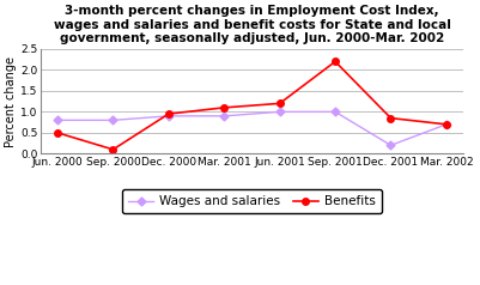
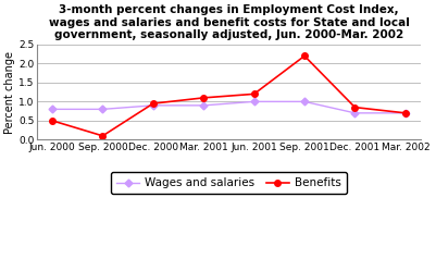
Wages and salaries/Dec. 2001: 0.2 -> 0.7
